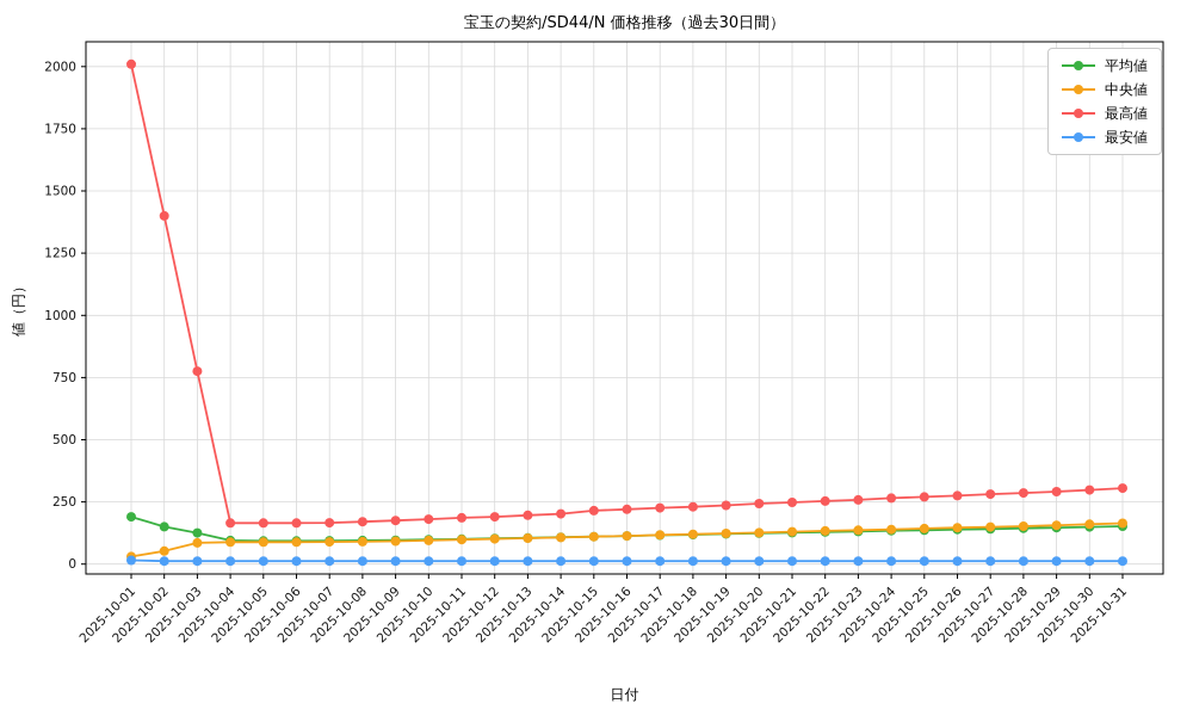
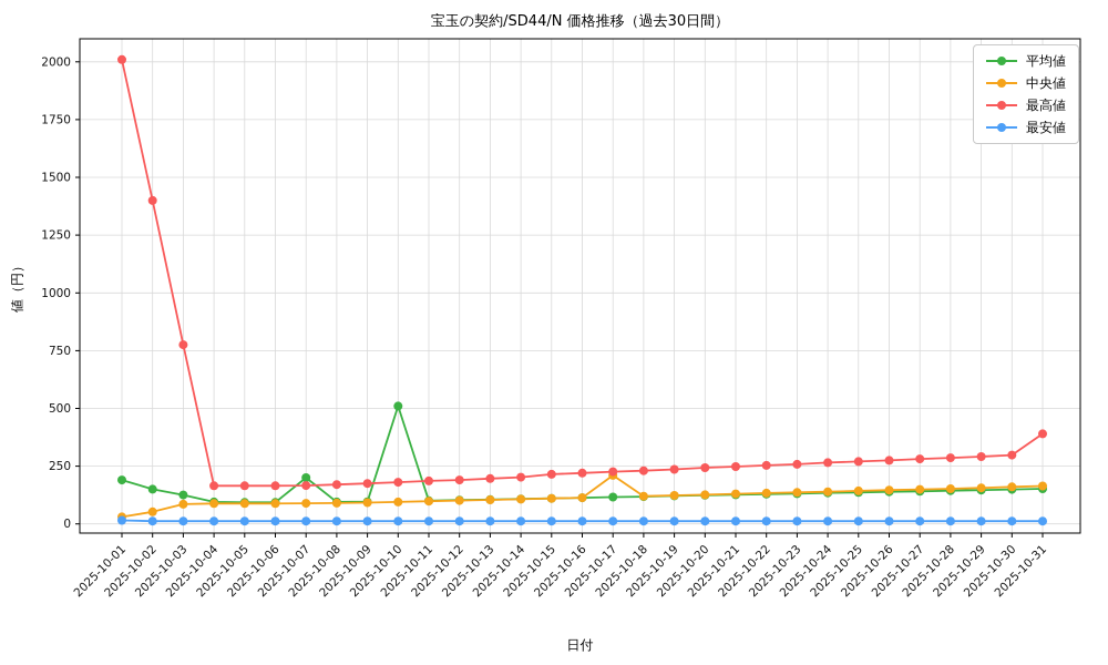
平均値/2025-10-07: 90 -> 200
平均値/2025-10-10: 100 -> 510
中央値/2025-10-17: 120 -> 210
最高値/2025-10-31: 300 -> 390
